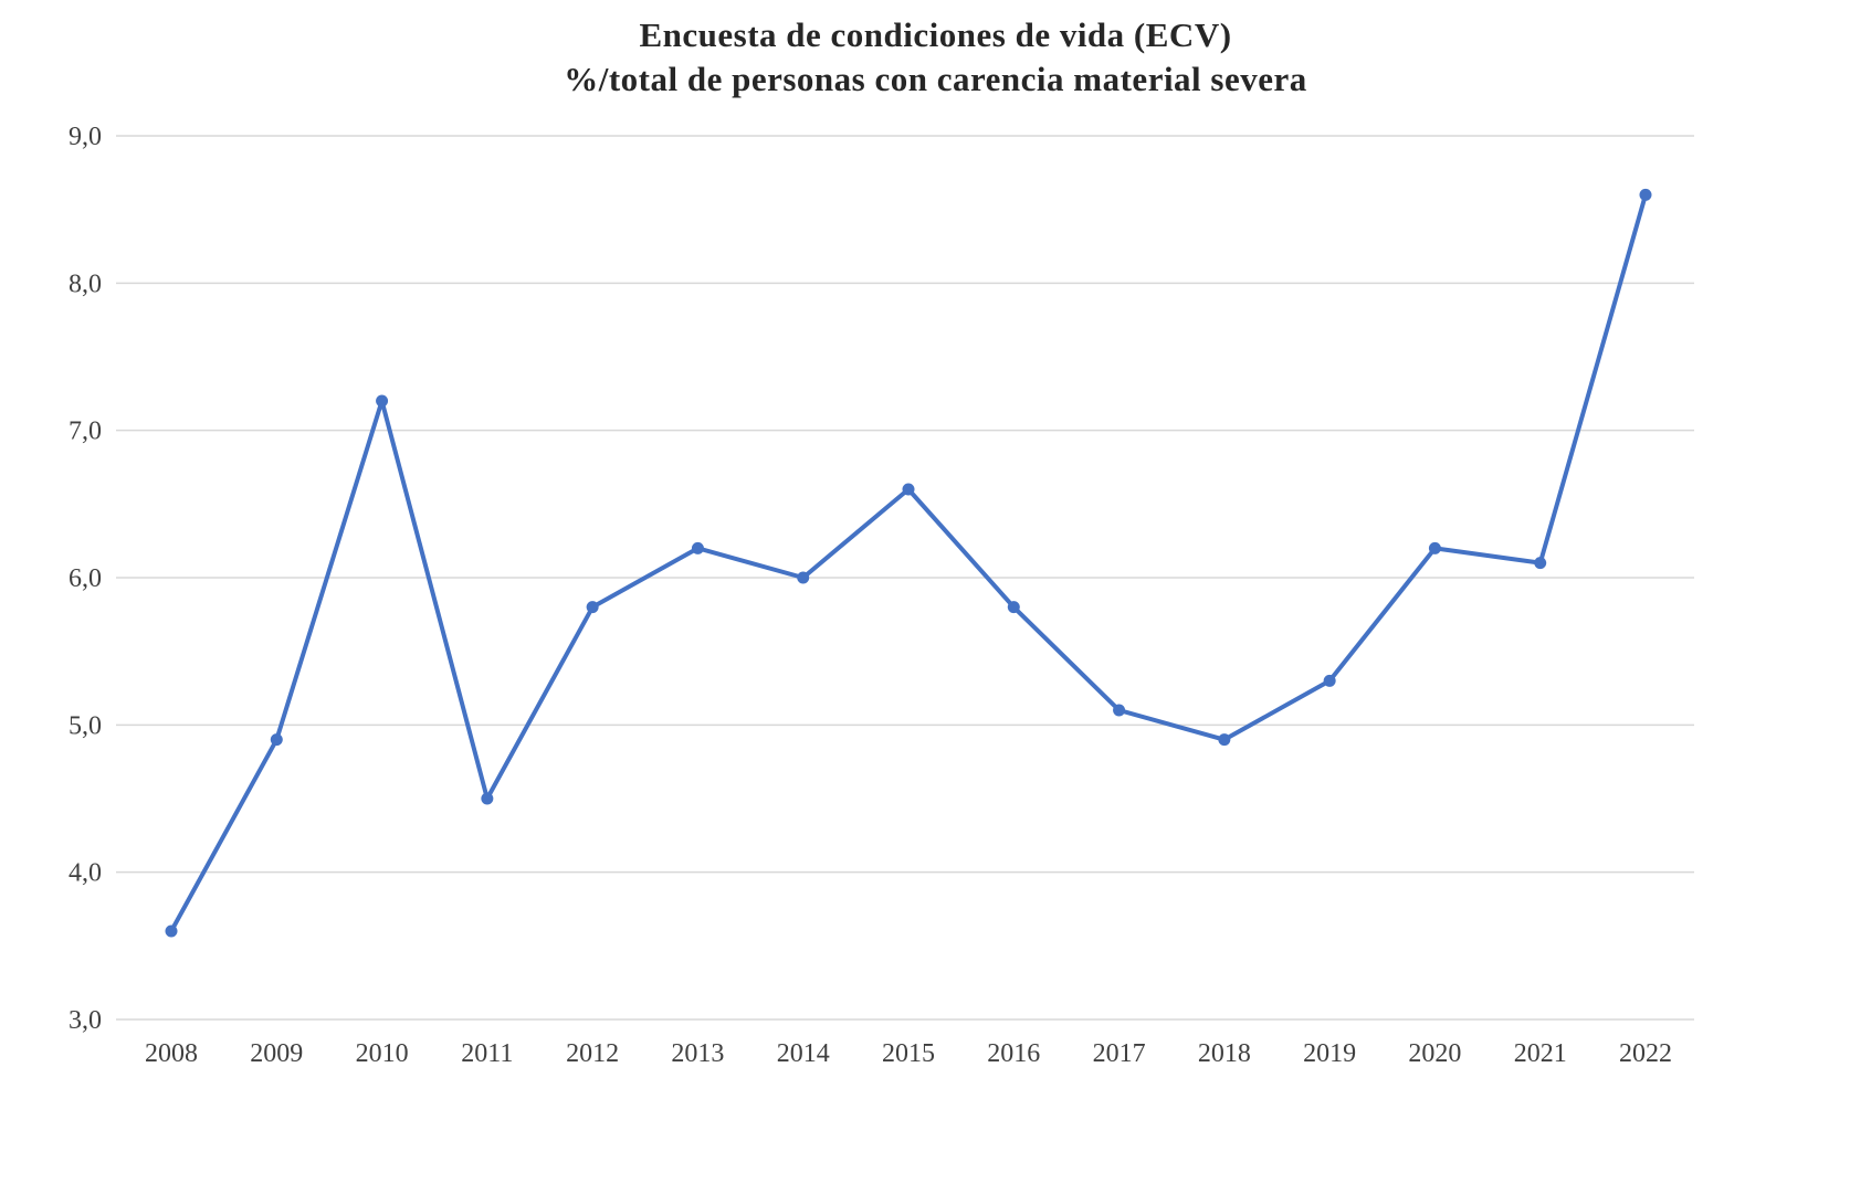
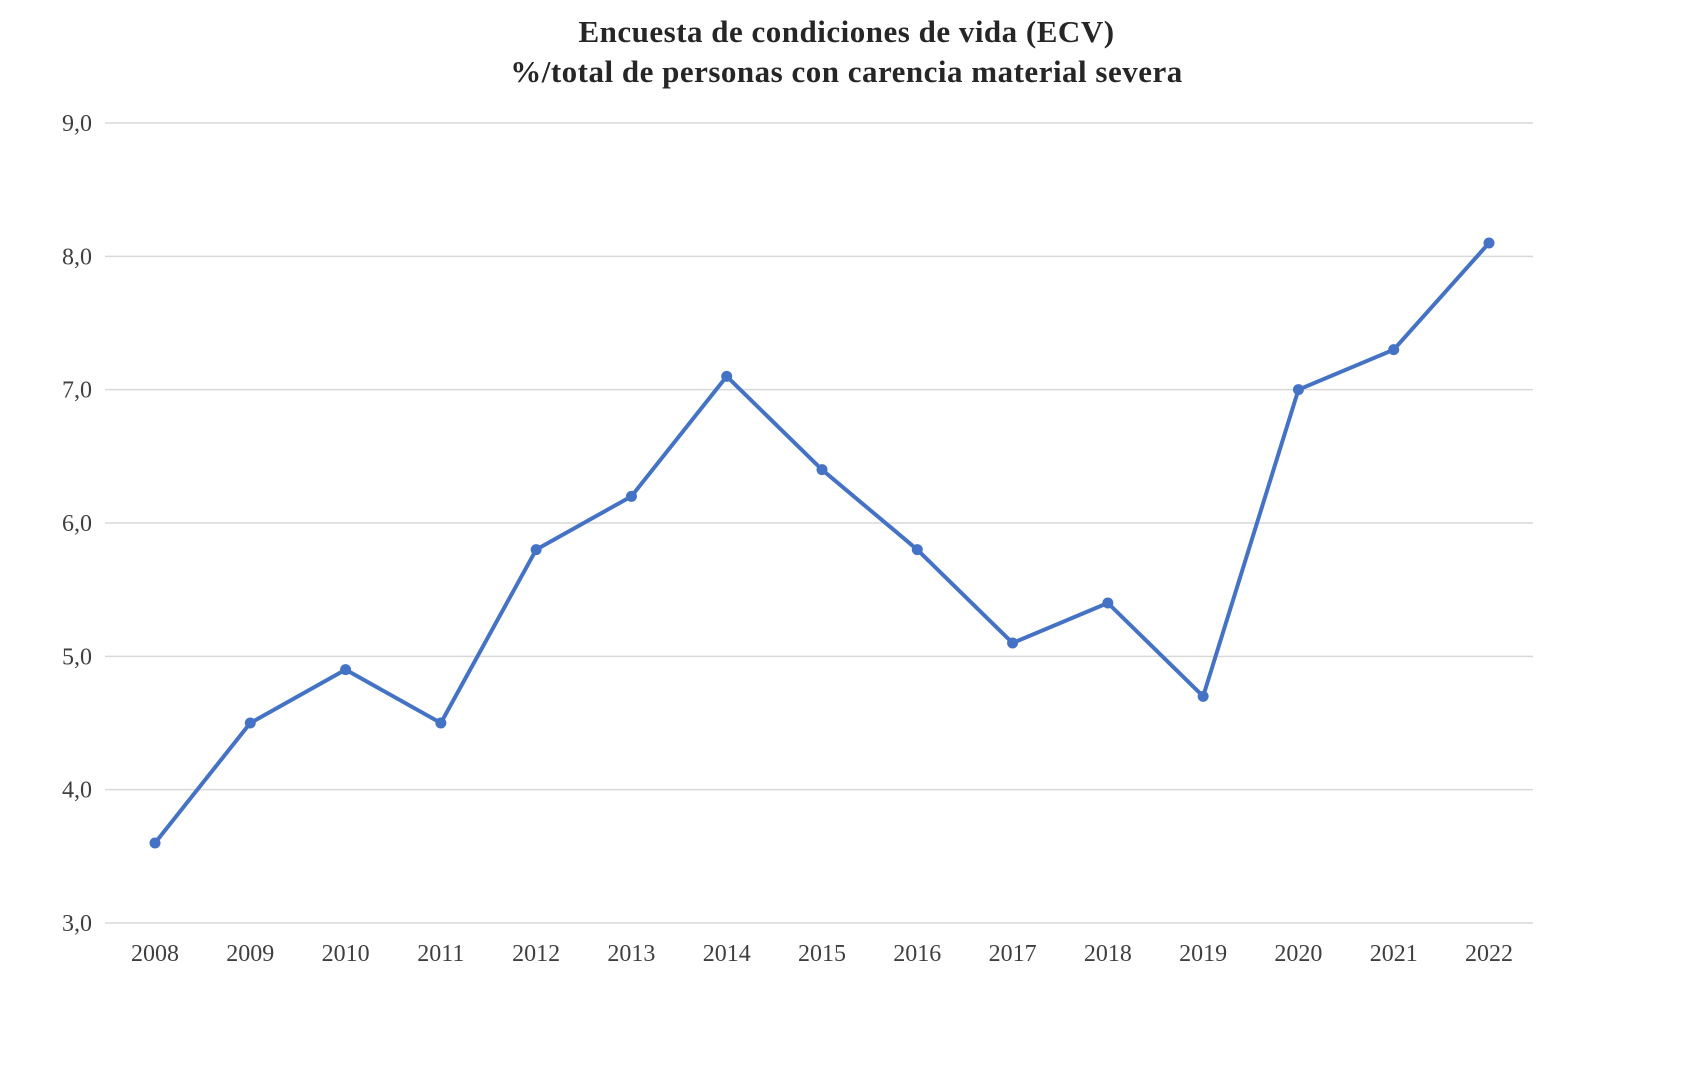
2009: 4,9 -> 4,5
2010: 7,2 -> 4,9
2014: 6,0 -> 7,1
2015: 6,6 -> 6,4
2018: 4,9 -> 5,4
2019: 5,3 -> 4,7
2020: 6,2 -> 7,0
2021: 6,1 -> 7,3
2022: 8,6 -> 8,1
